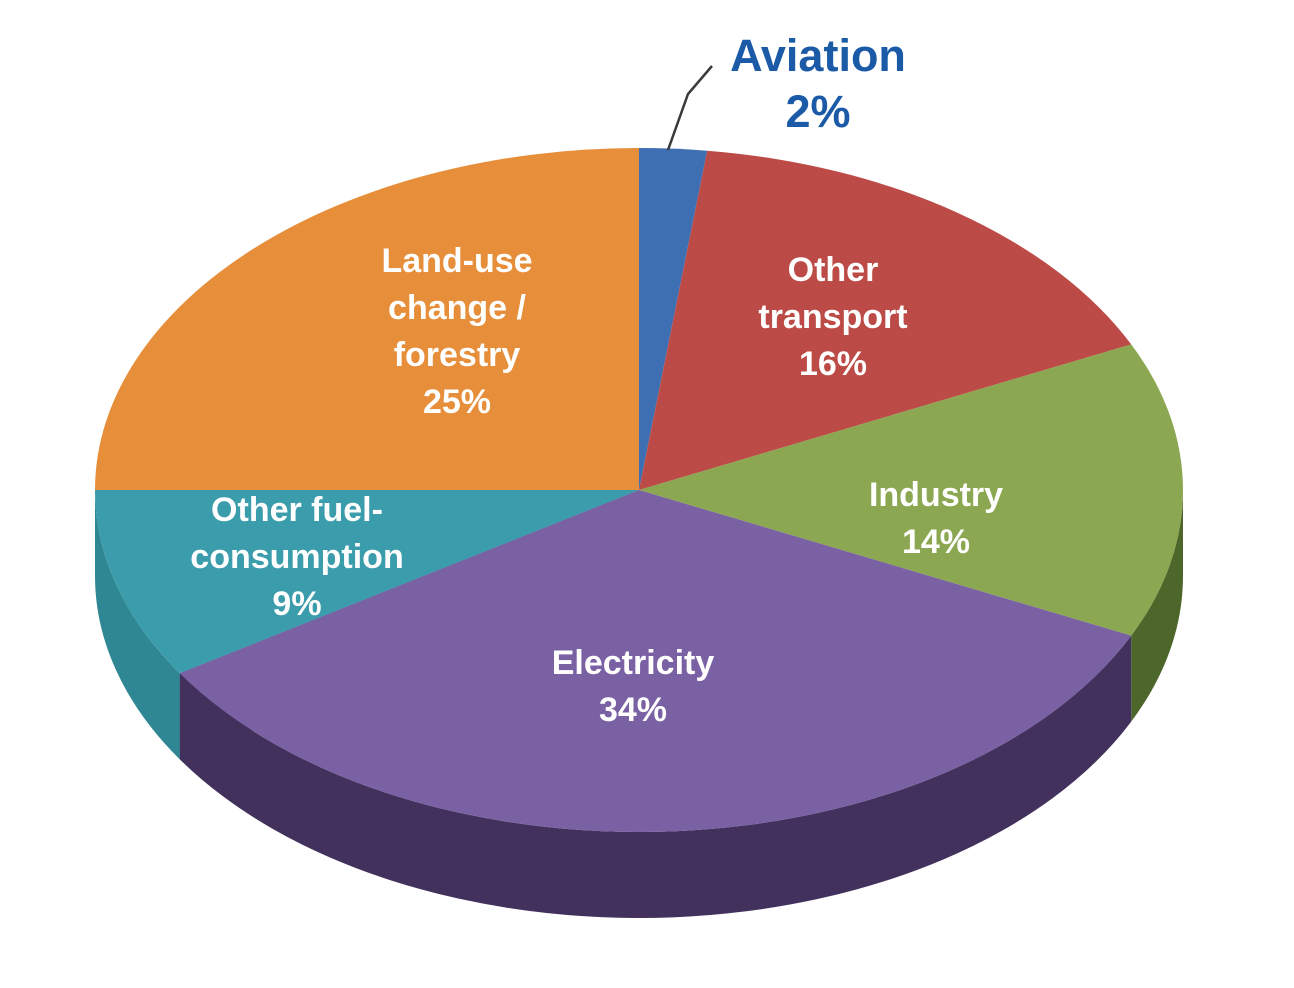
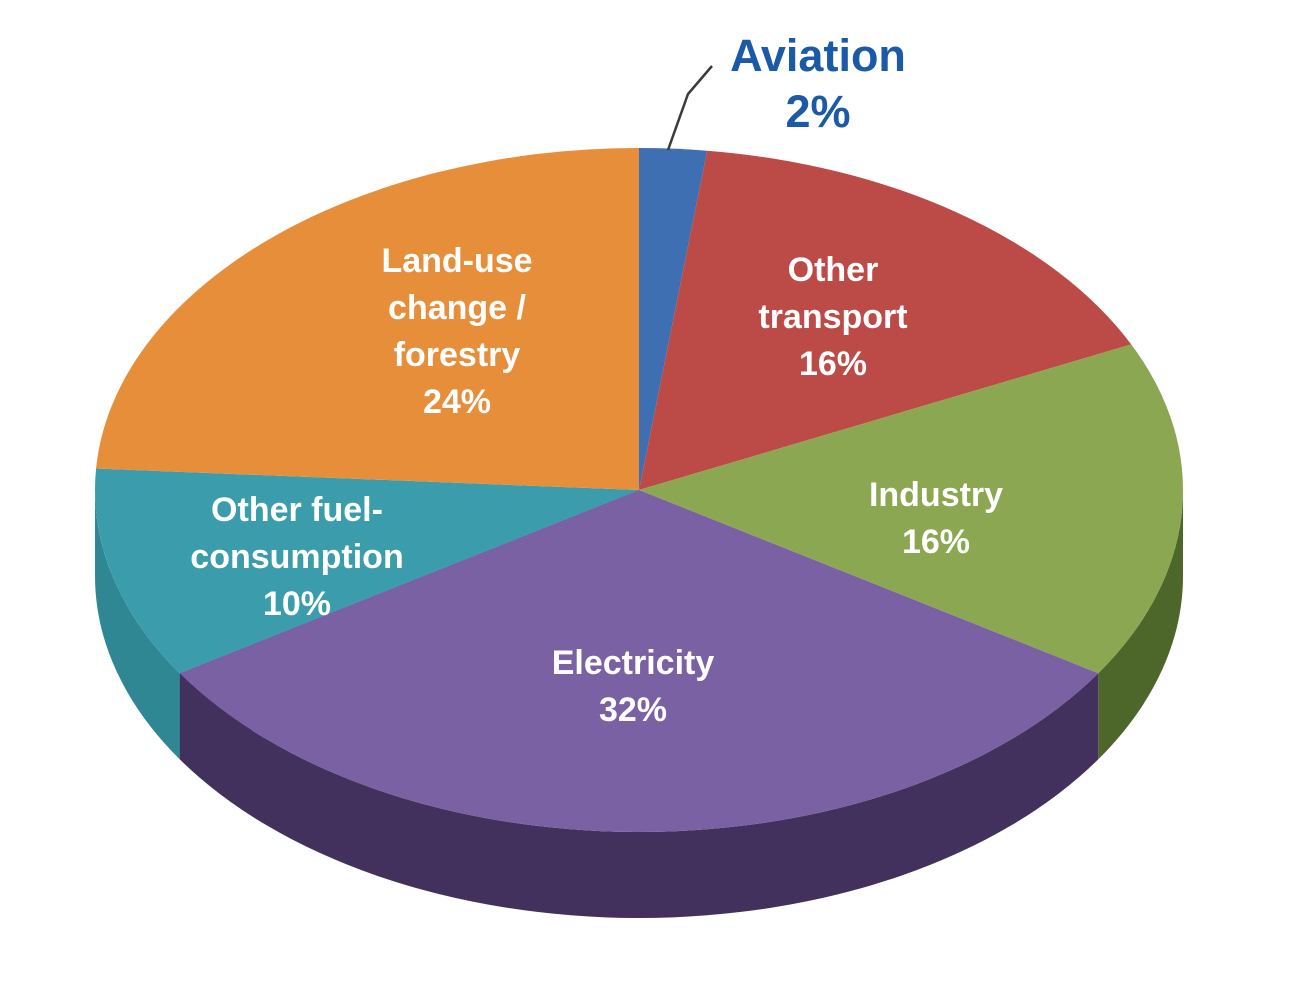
Industry: 14% -> 16%
Electricity: 34% -> 32%
Other fuel-consumption: 9% -> 10%
Land-use change / forestry: 25% -> 24%
